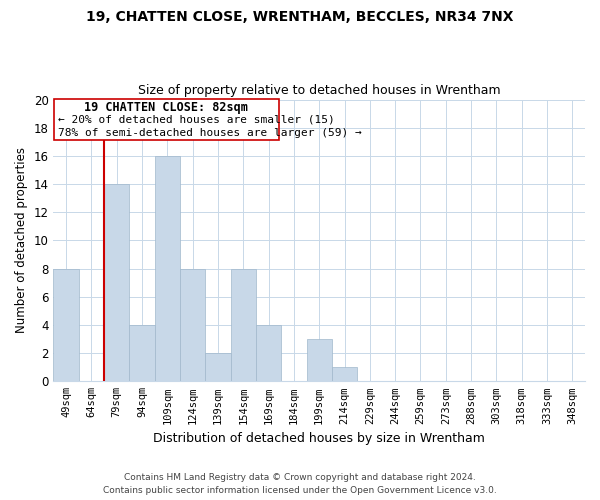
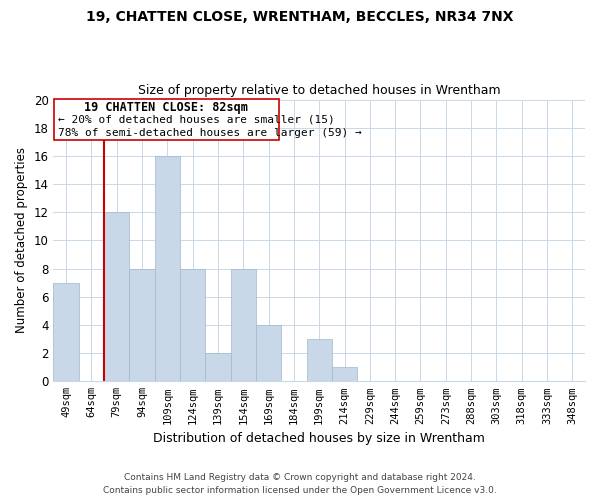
49sqm: 8 -> 7
79sqm: 14 -> 12
94sqm: 4 -> 8
